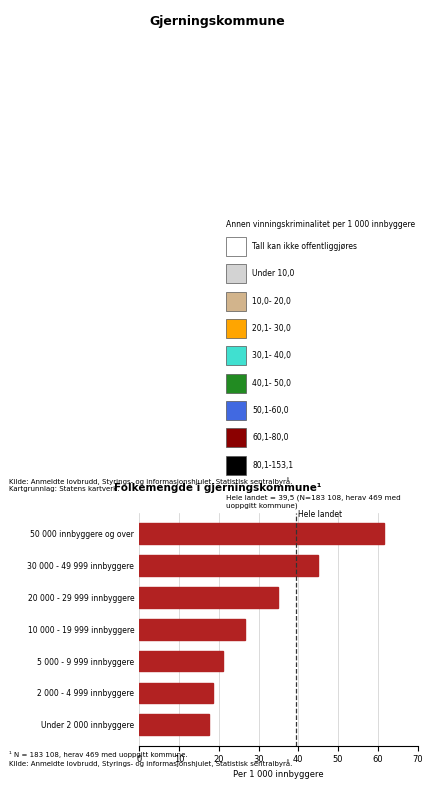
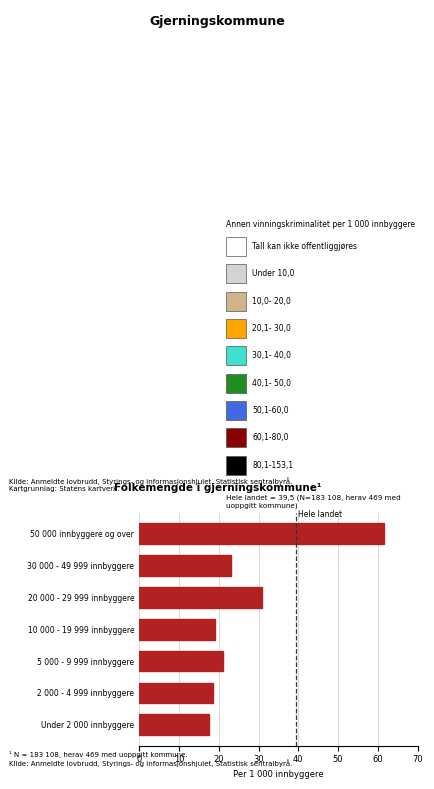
30 000 - 49 999 innbyggere: 45.0 -> 23.0
20 000 - 29 999 innbyggere: 35.0 -> 31.0
10 000 - 19 999 innbyggere: 26.5 -> 19.0
